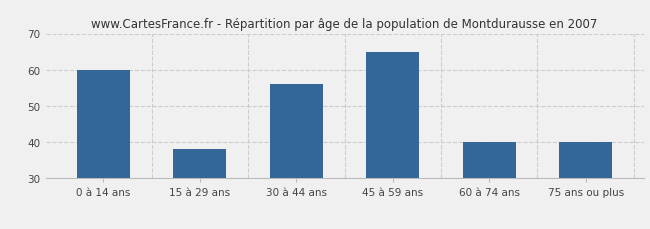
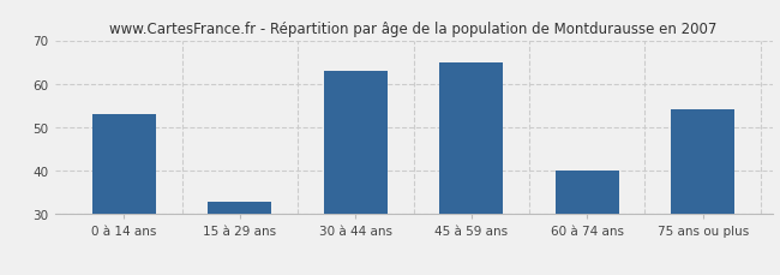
0 à 14 ans: 60 -> 53
15 à 29 ans: 38 -> 33
30 à 44 ans: 56 -> 63
75 ans ou plus: 40 -> 54
